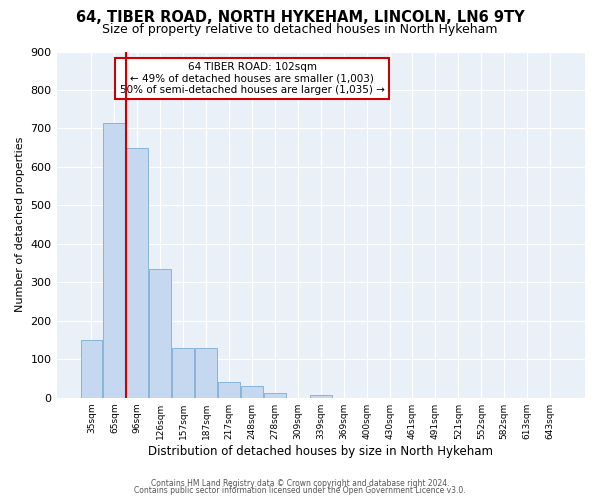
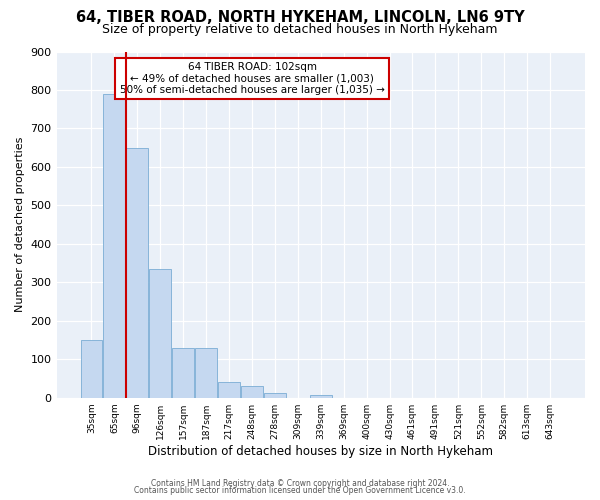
65sqm: 715 -> 790
